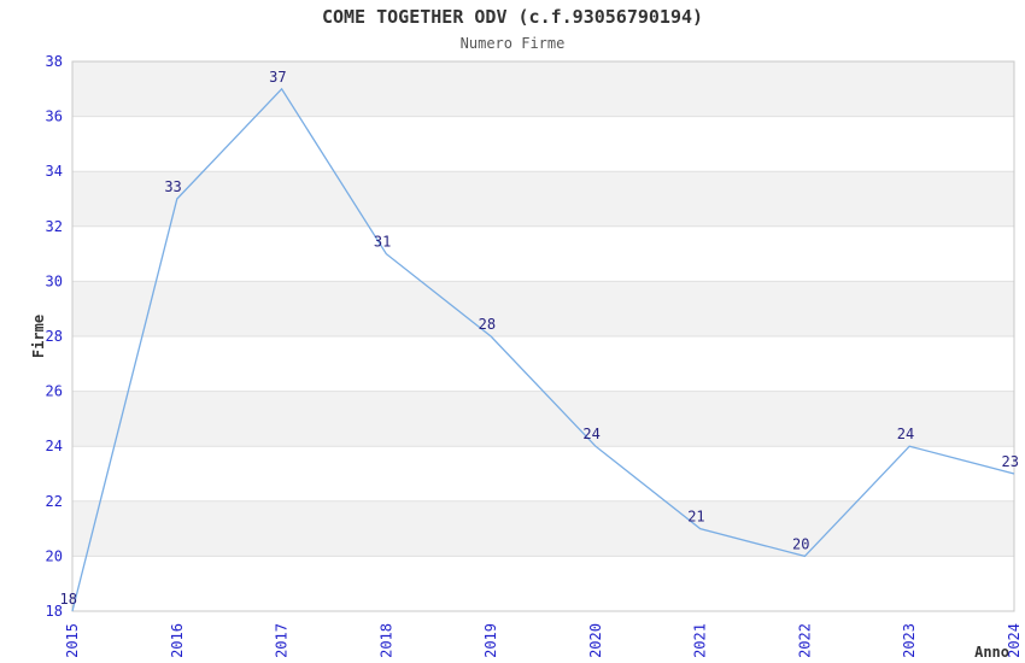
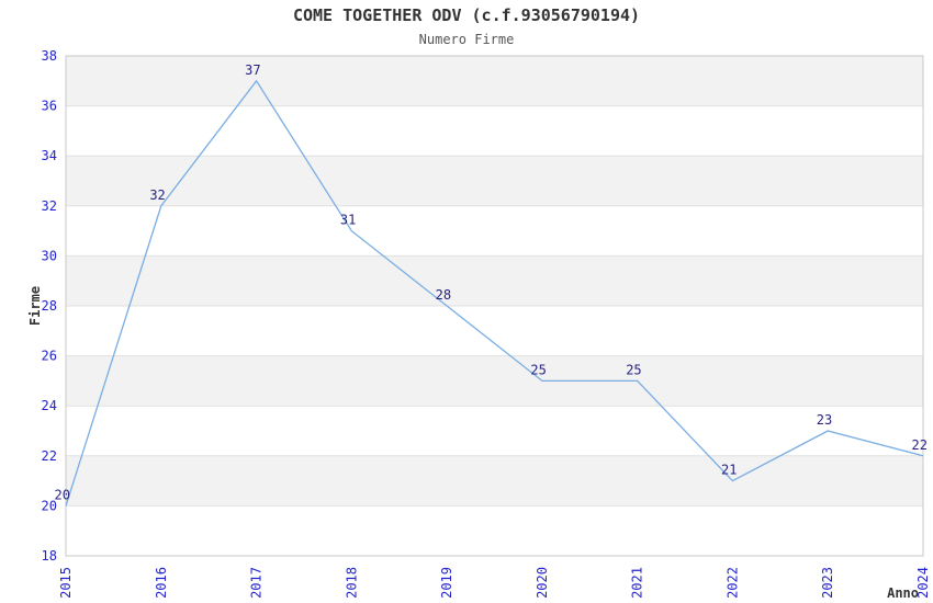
2015: 18 -> 20
2016: 33 -> 32
2020: 24 -> 25
2021: 21 -> 25
2022: 20 -> 21
2023: 24 -> 23
2024: 23 -> 22
